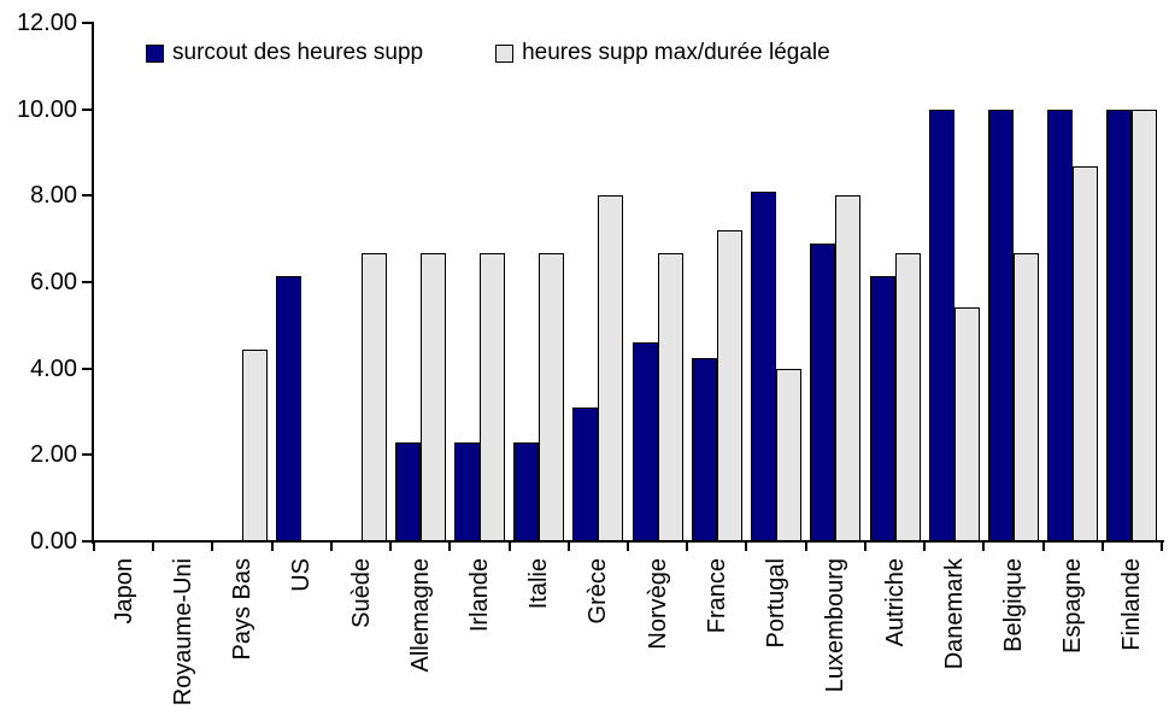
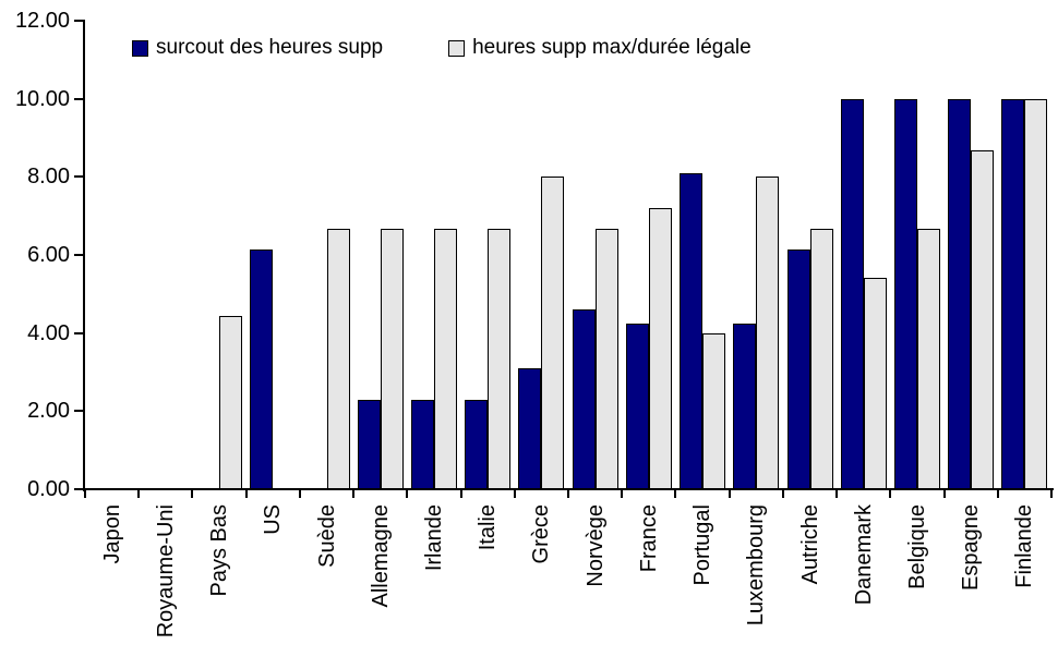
surcout des heures supp/Luxembourg: 6.9 -> 4.2
